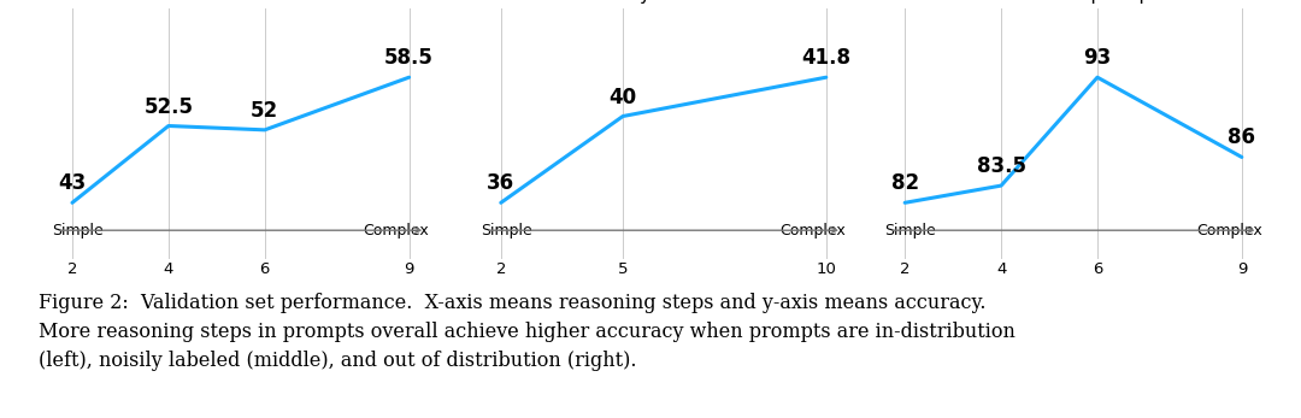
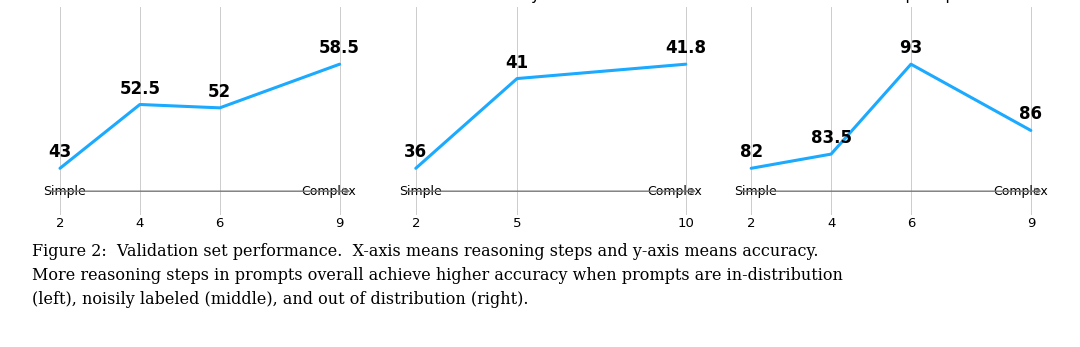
5: 40 -> 41
